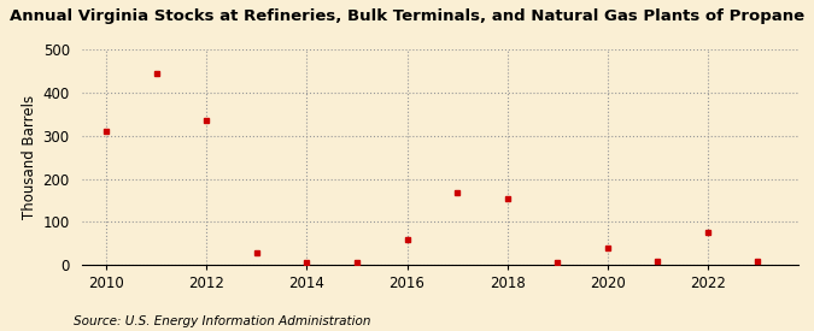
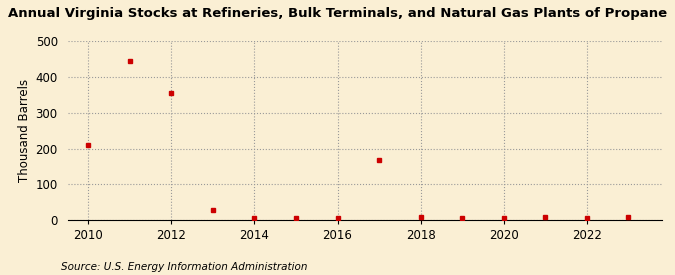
2010: 310 -> 209
2012: 335 -> 355
2016: 60 -> 6
2018: 155 -> 7
2020: 40 -> 5
2022: 75 -> 6
